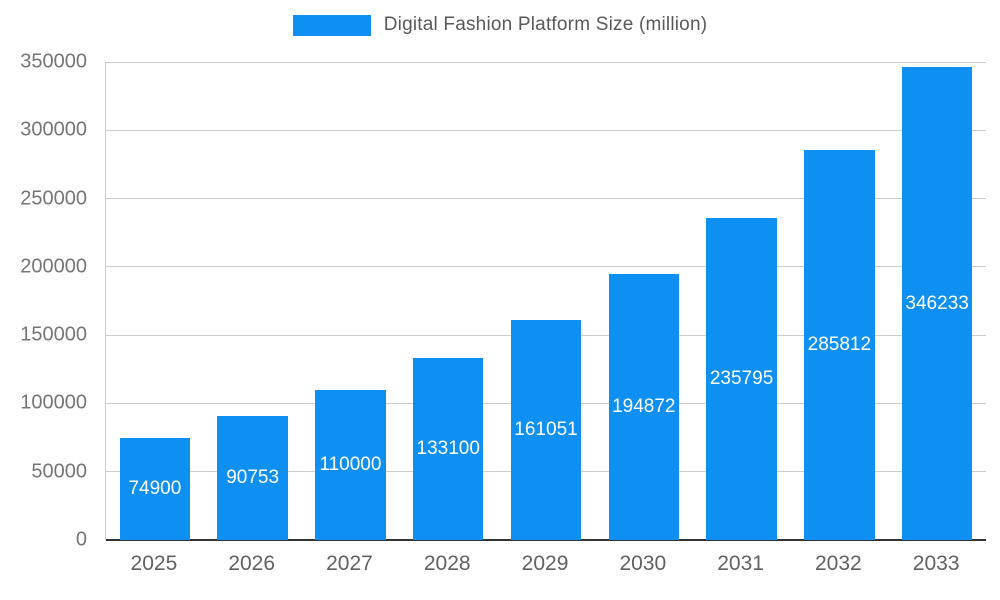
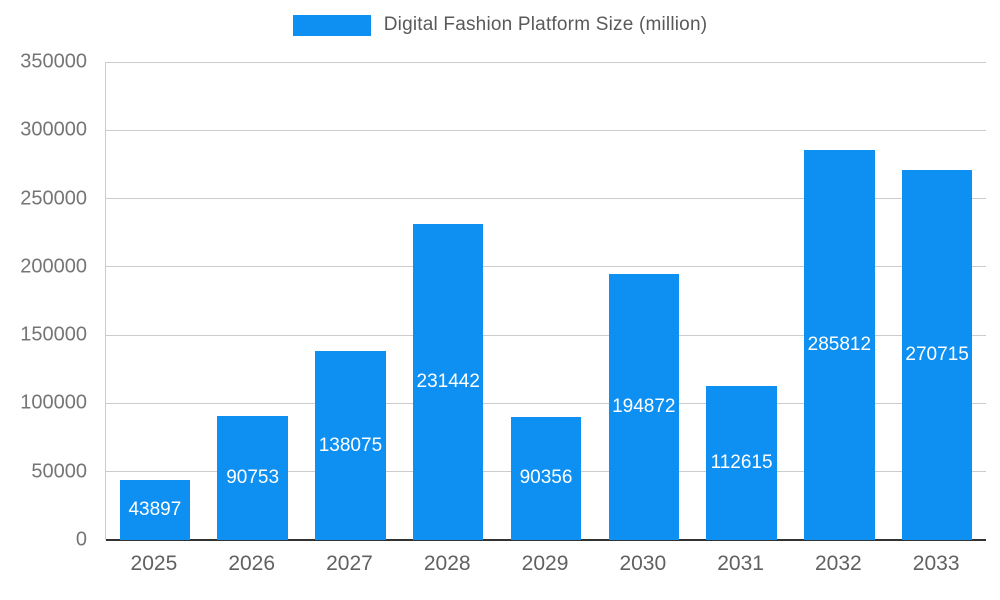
2025: 74900 -> 43897
2027: 110000 -> 138075
2028: 133100 -> 231442
2029: 161051 -> 90356
2031: 235795 -> 112615
2033: 346233 -> 270715
